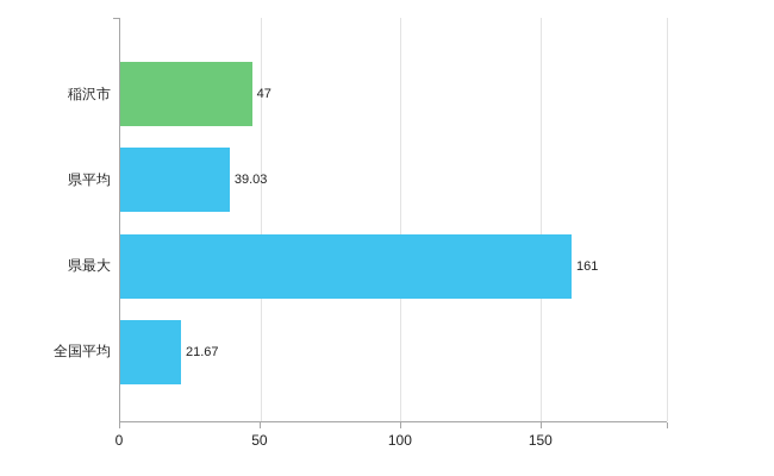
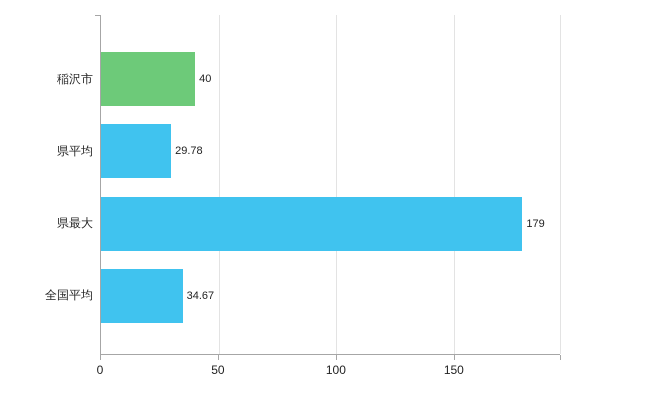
稲沢市: 47 -> 40
県平均: 39.03 -> 29.78
県最大: 161 -> 179
全国平均: 21.67 -> 34.67
